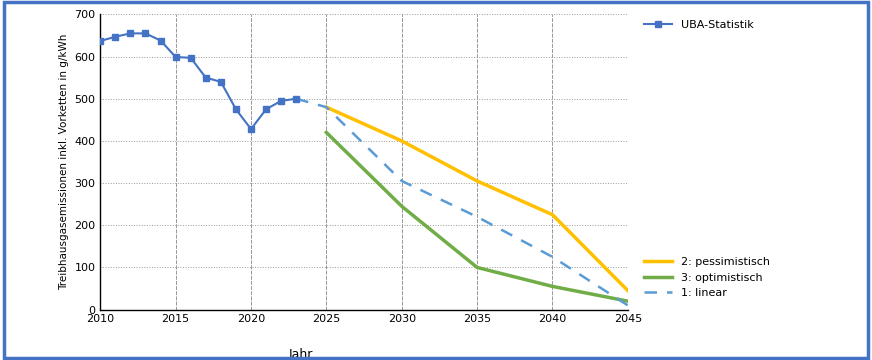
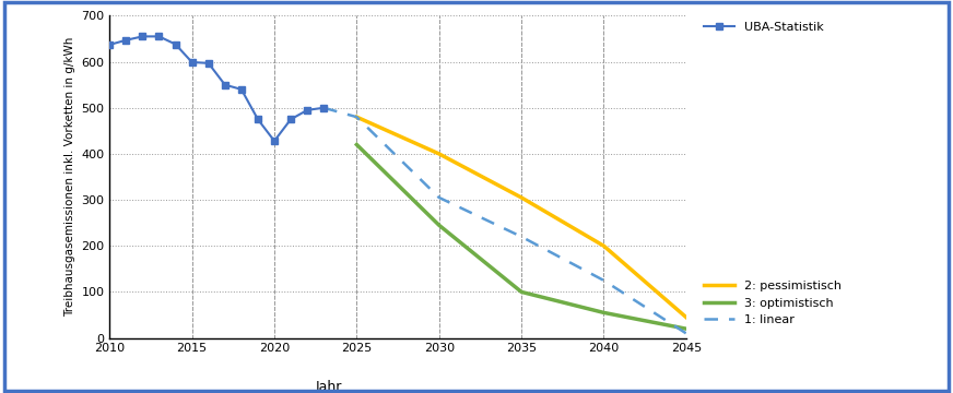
2: pessimistisch/2040: 225 -> 200
